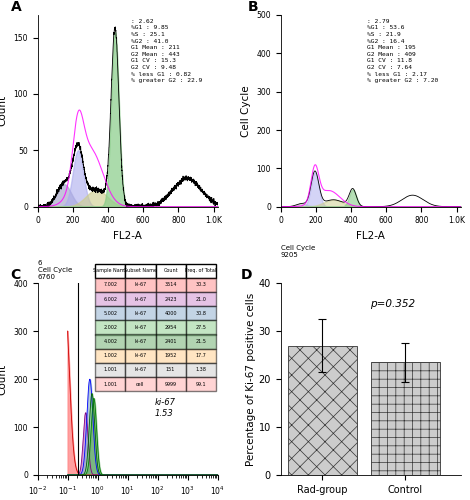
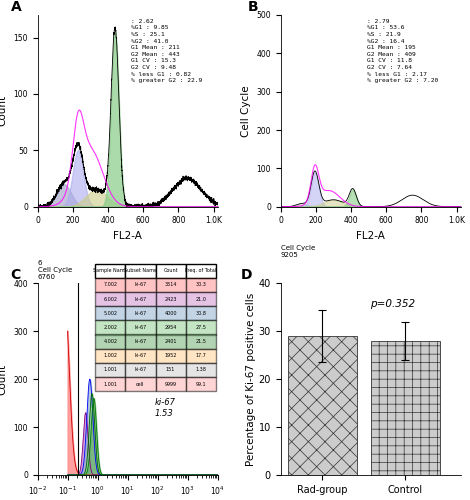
Rad-group: 27.0 -> 29.0
Control: 23.5 -> 28.0
